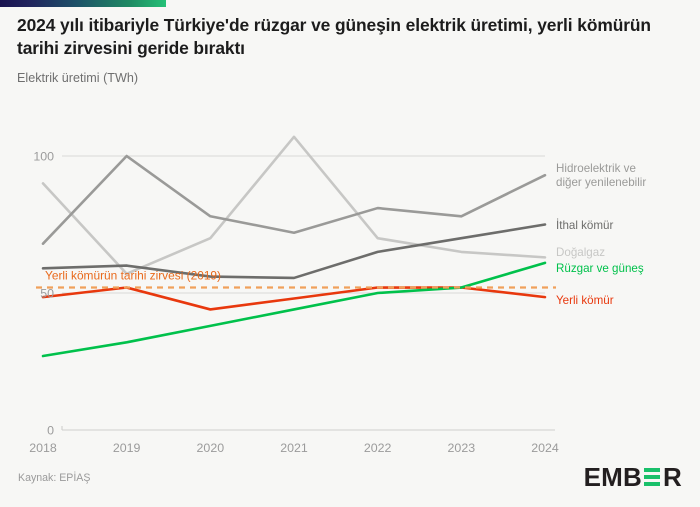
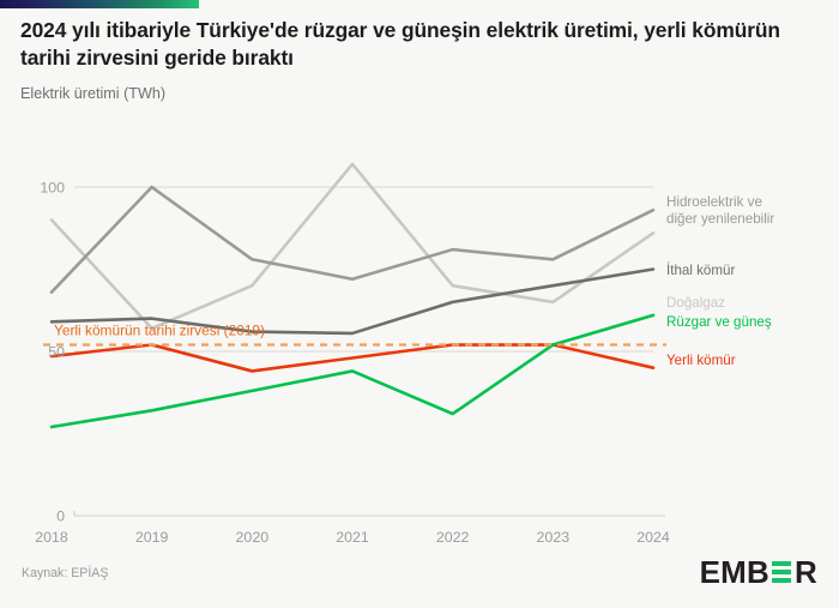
Rüzgar ve güneş/2022: 50 -> 31
Doğalgaz/2024: 63 -> 86
Yerli kömür/2024: 48 -> 45
